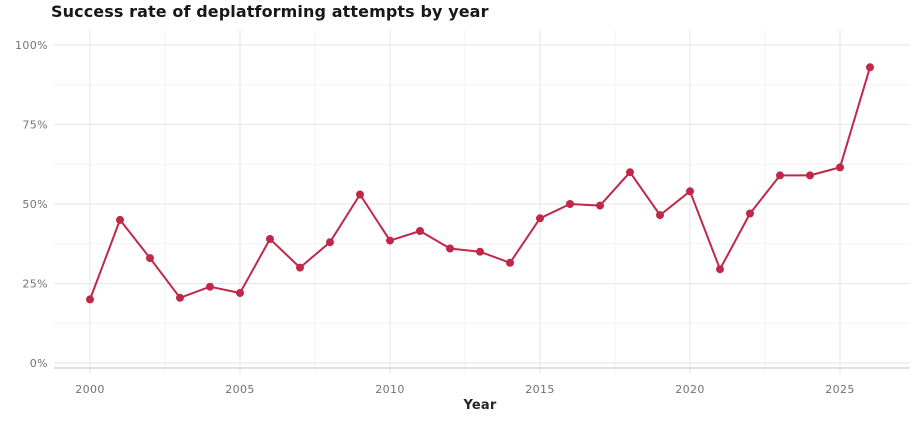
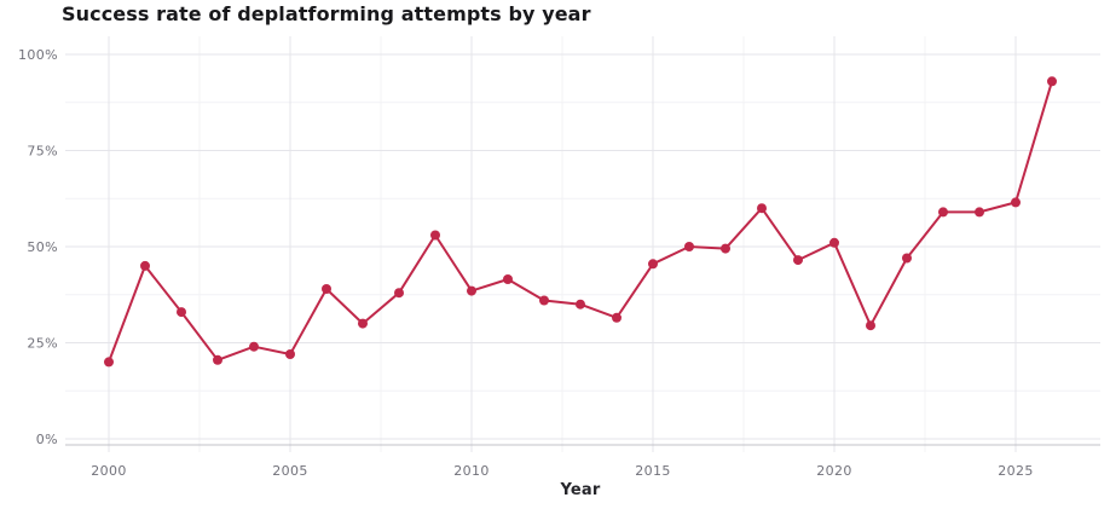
2020: 54% -> 51%
